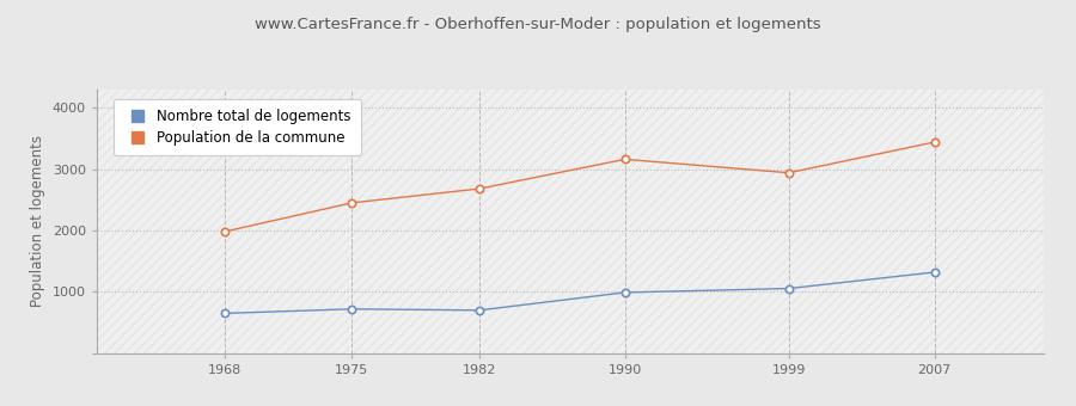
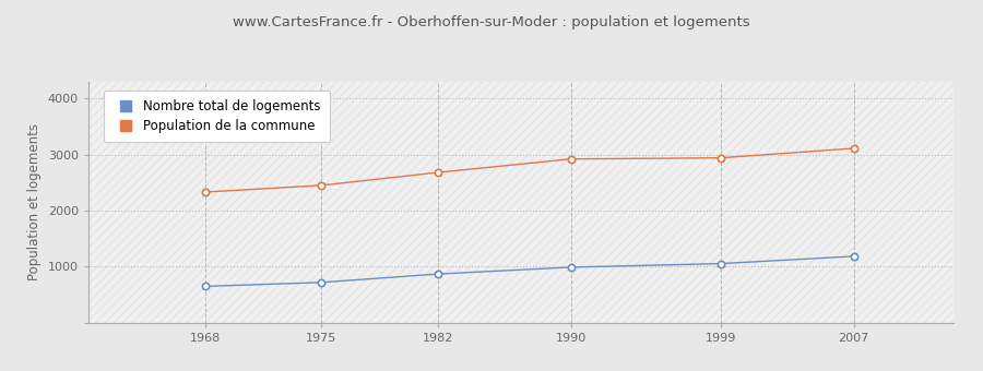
Population de la commune/1968: 1980 -> 2330
Nombre total de logements/1982: 700 -> 870
Population de la commune/1990: 3160 -> 2920
Nombre total de logements/2007: 1320 -> 1180
Population de la commune/2007: 3440 -> 3110
